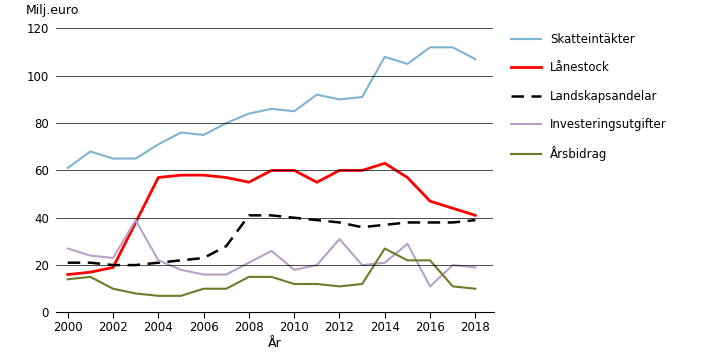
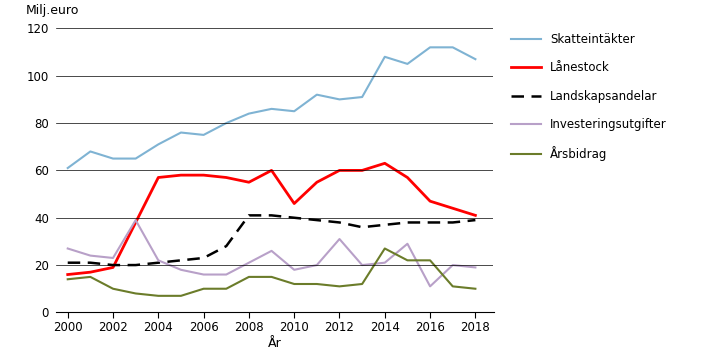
Lånestock/2010: 60 -> 46
